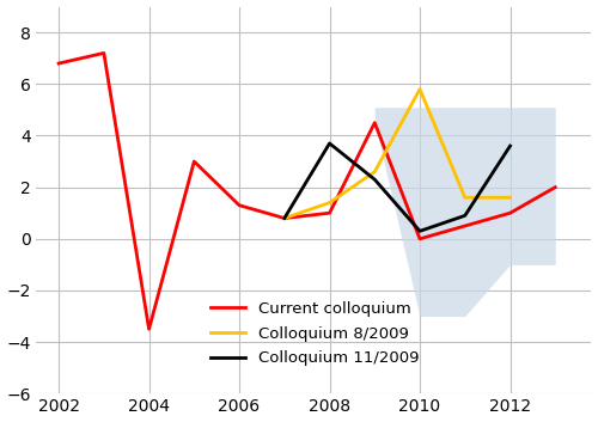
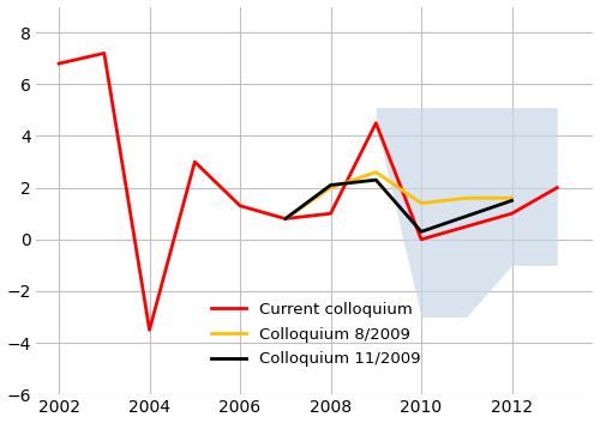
Colloquium 8/2009/2008: 1.4 -> 2.0
Colloquium 11/2009/2008: 3.7 -> 2.1
Colloquium 8/2009/2010: 5.8 -> 1.4
Colloquium 11/2009/2012: 3.6 -> 1.5
